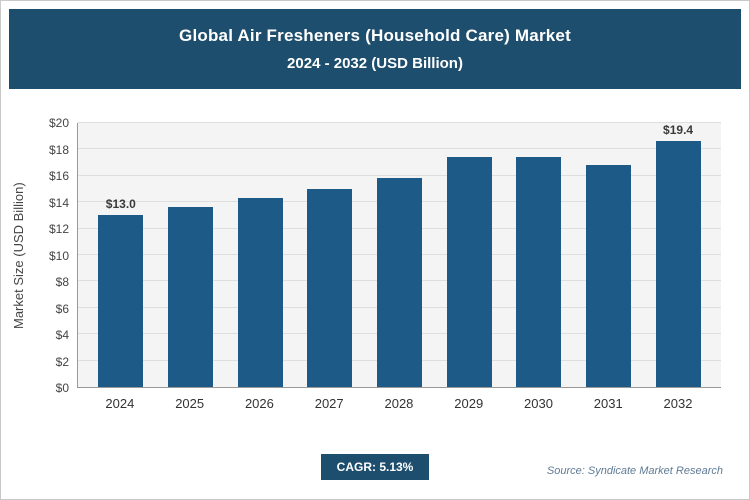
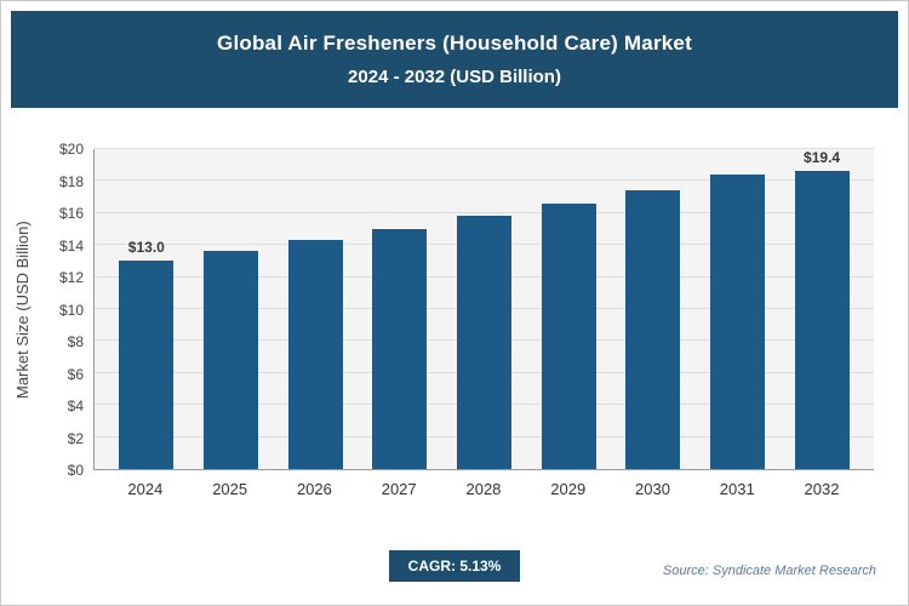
2029: $17.4 -> $16.6
2031: $16.8 -> $18.4
